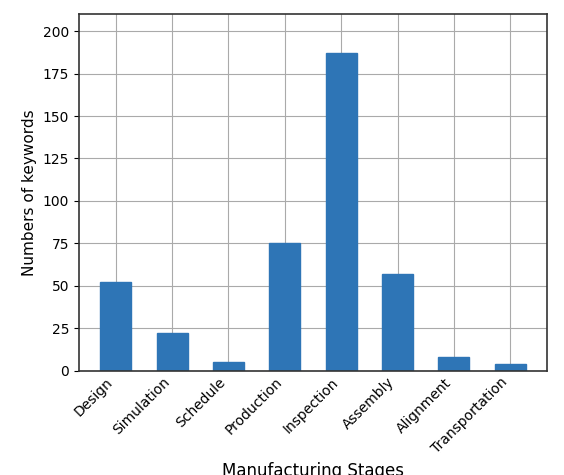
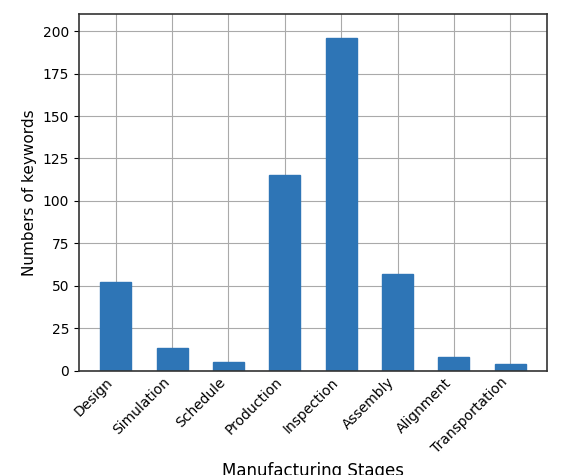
Simulation: 22 -> 13
Production: 75 -> 115
Inspection: 187 -> 196
